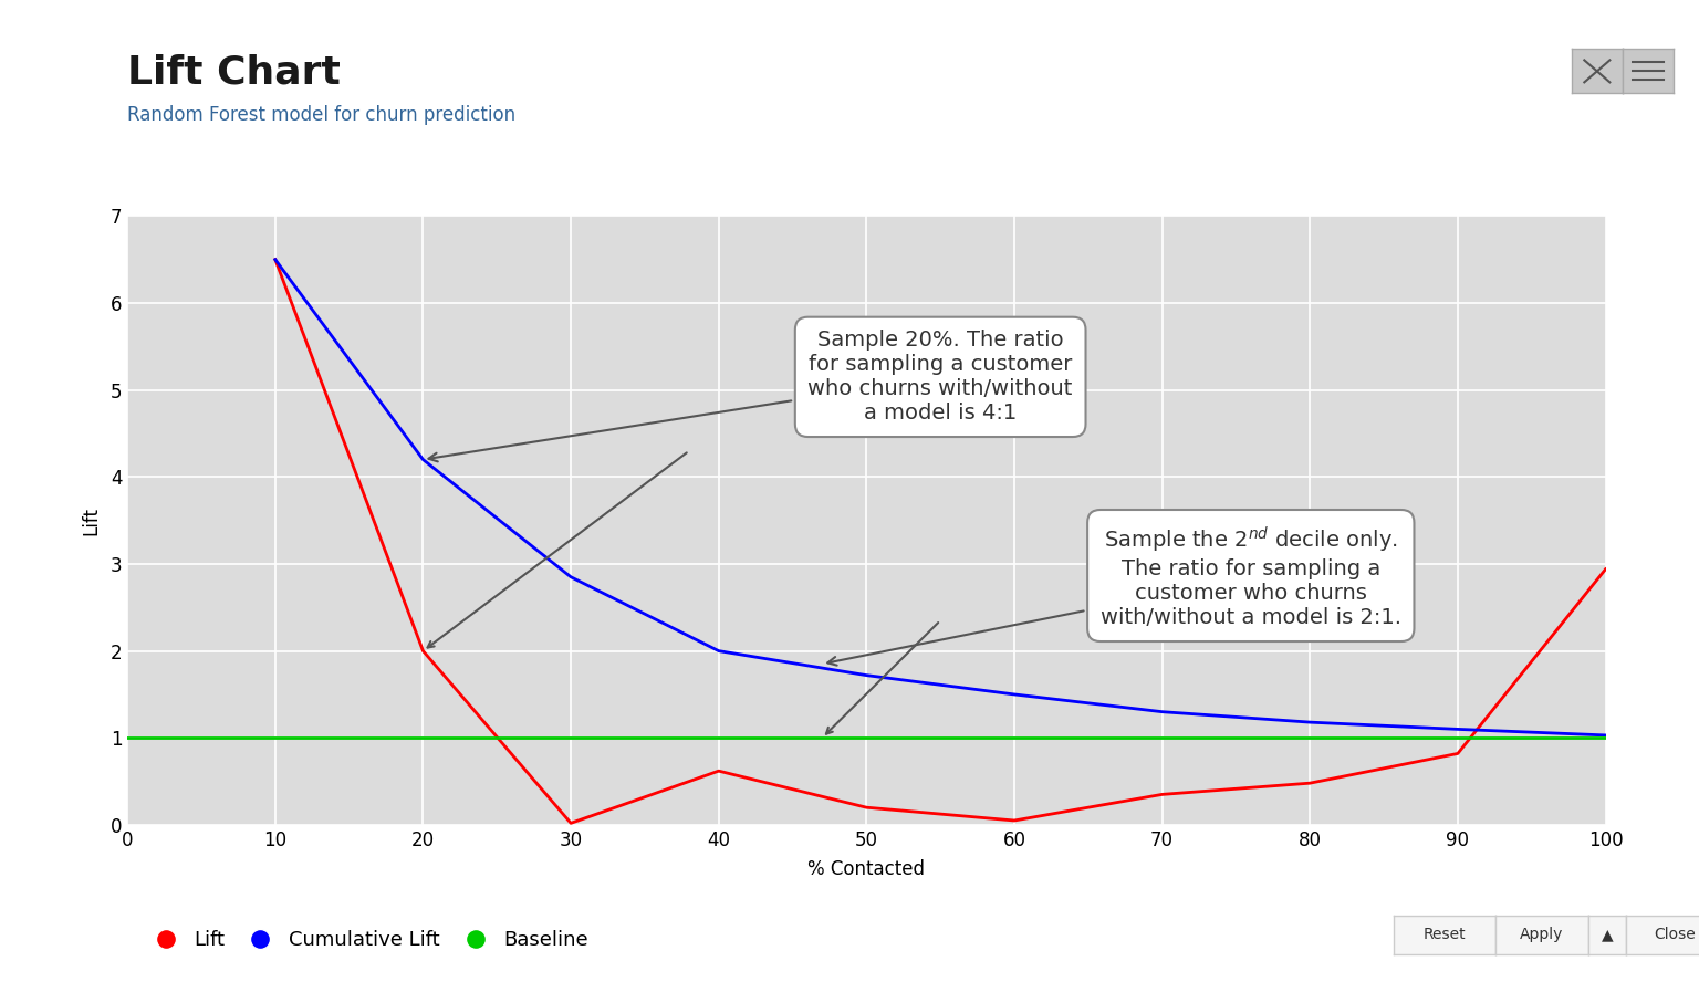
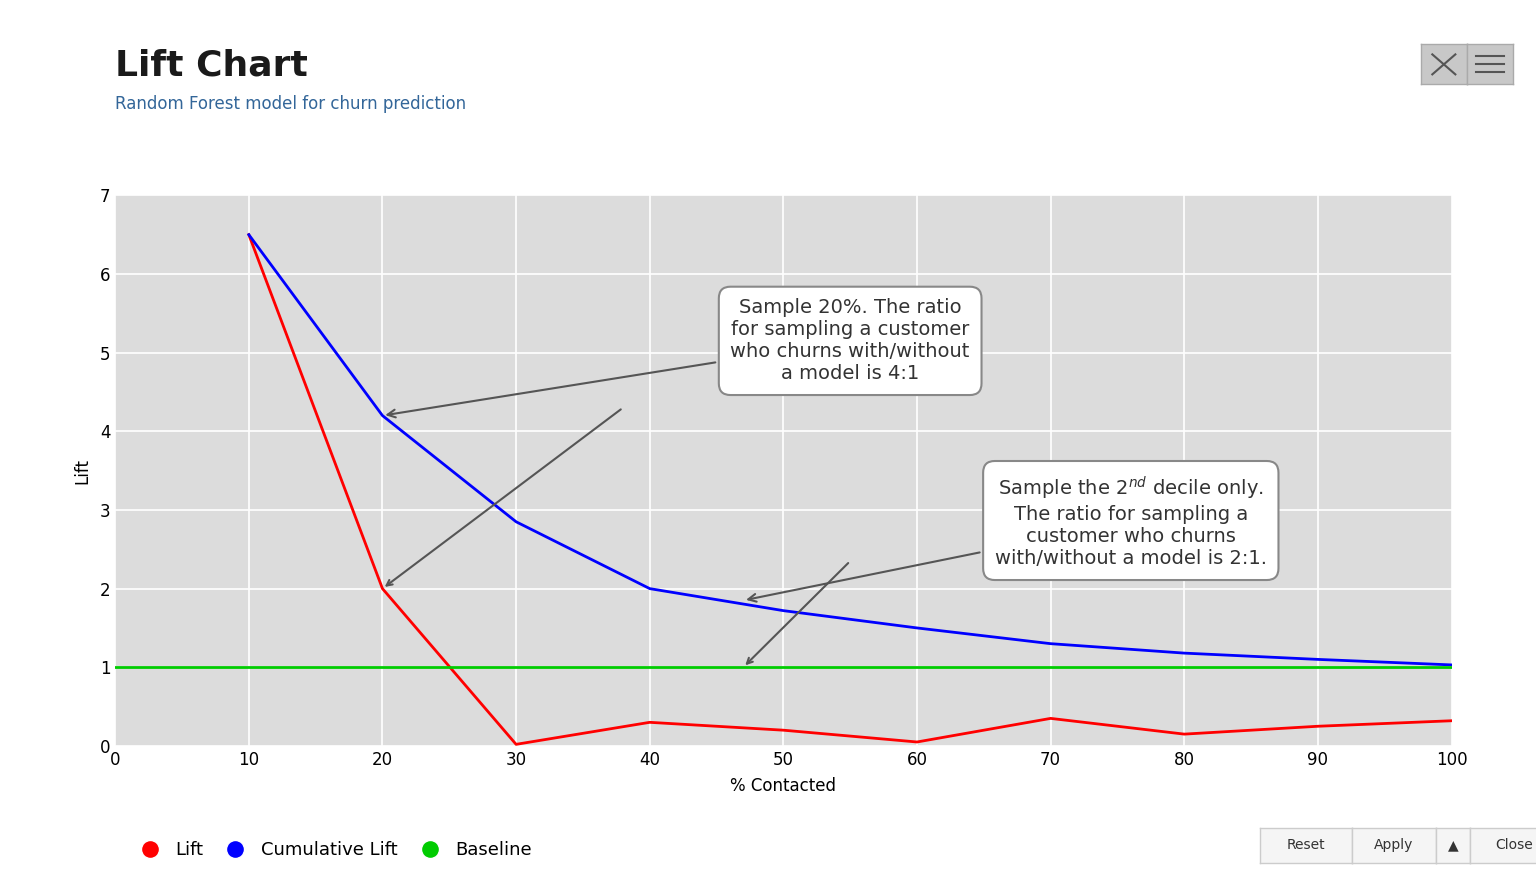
Lift/40: 0.62 -> 0.30
Lift/80: 0.48 -> 0.15
Lift/90: 0.82 -> 0.25
Lift/100: 2.94 -> 0.32
